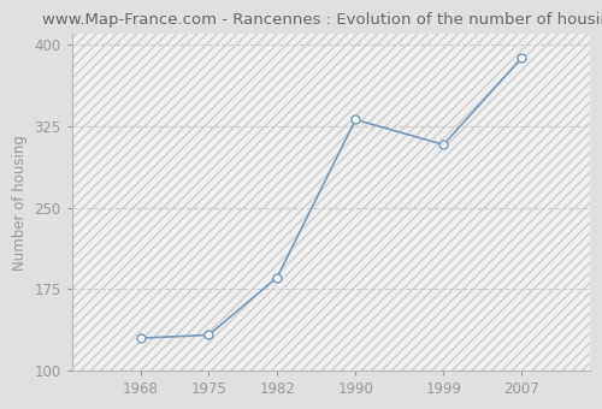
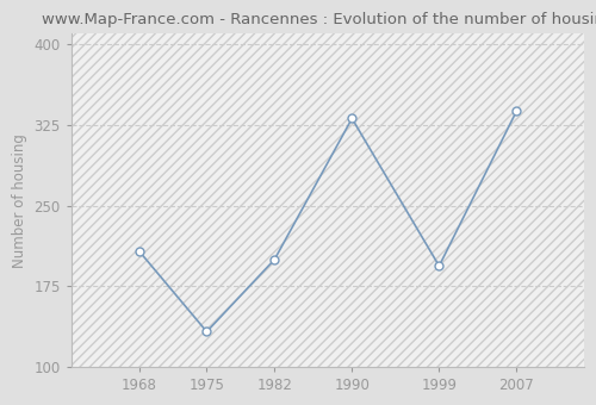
1968: 130 -> 208
1982: 186 -> 200
1999: 308 -> 194
2007: 388 -> 338
